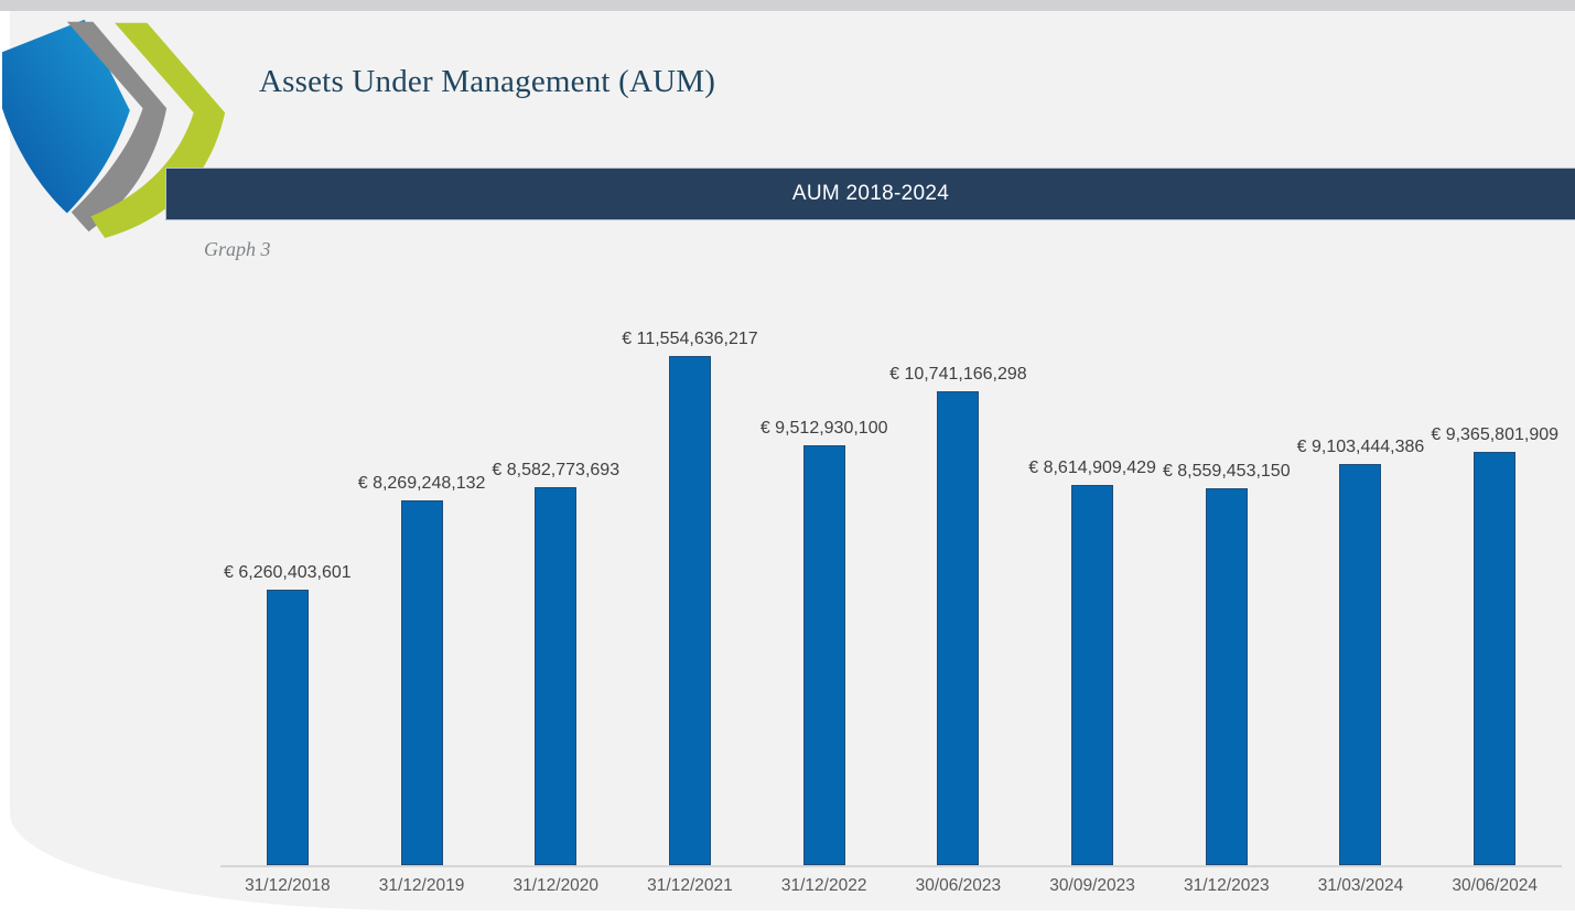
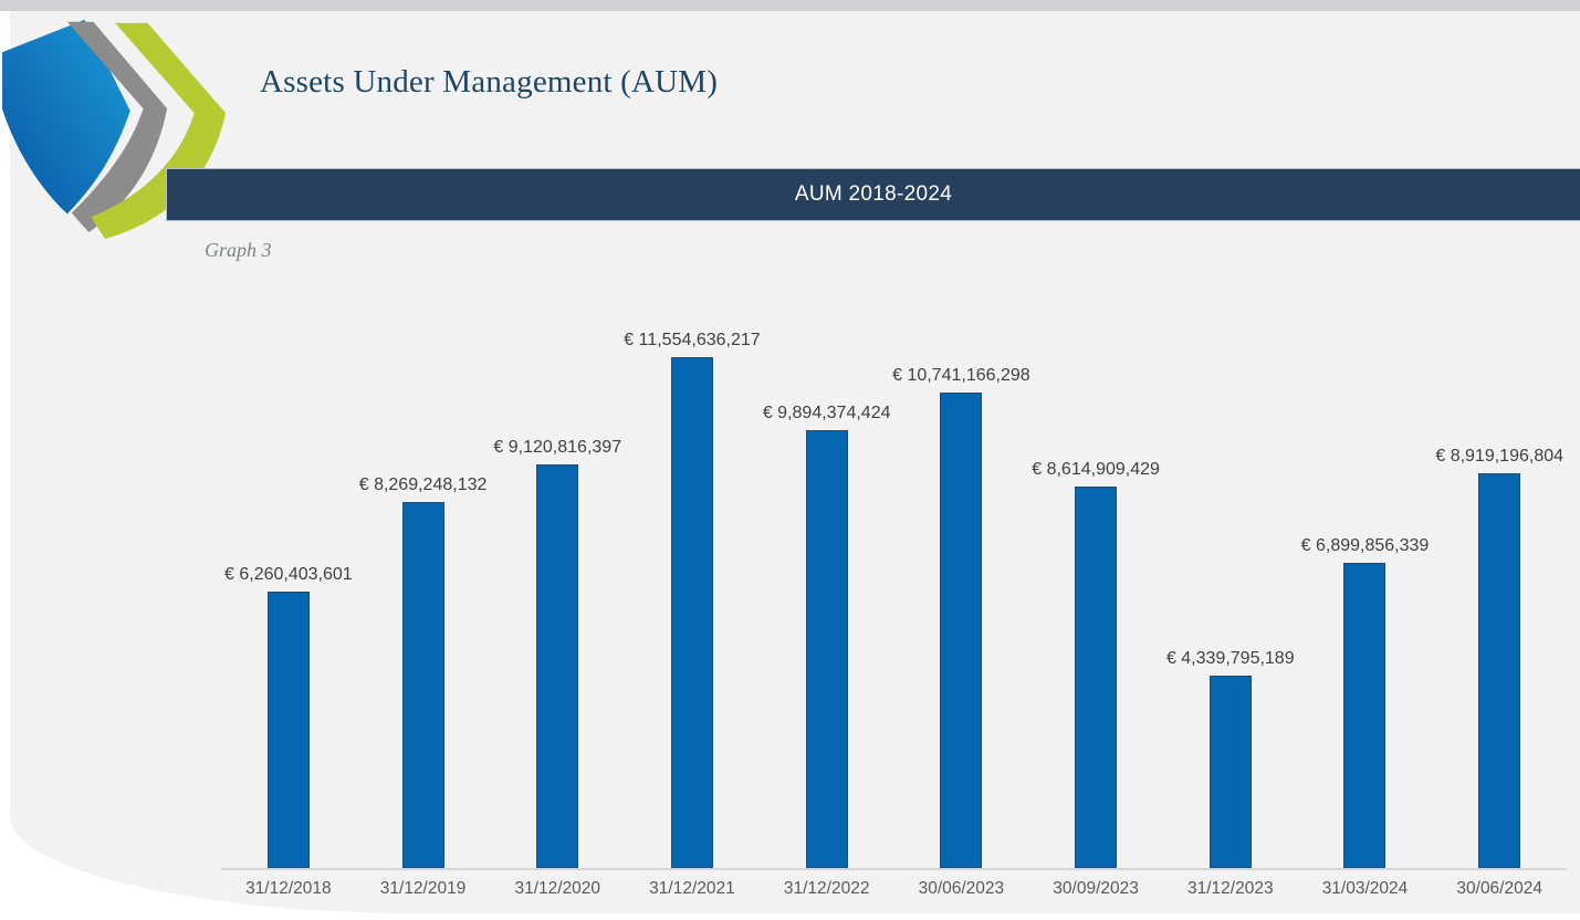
31/12/2020: 8,582,773,693 -> 9,120,816,397
31/12/2022: 9,512,930,100 -> 9,894,374,424
31/12/2023: 8,559,453,150 -> 4,339,795,189
31/03/2024: 9,103,444,386 -> 6,899,856,339
30/06/2024: 9,365,801,909 -> 8,919,196,804
